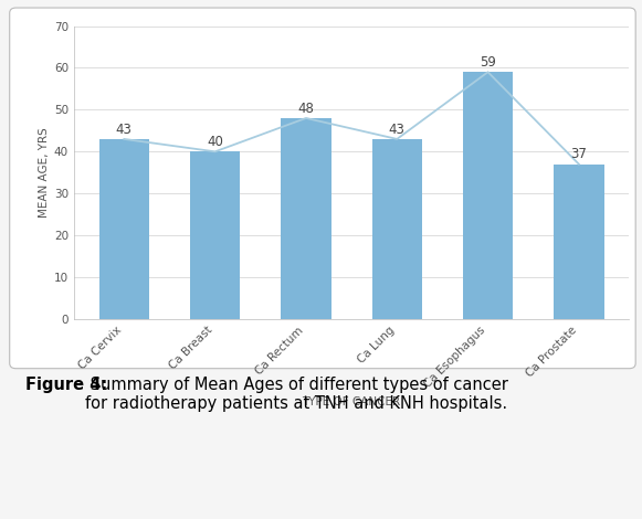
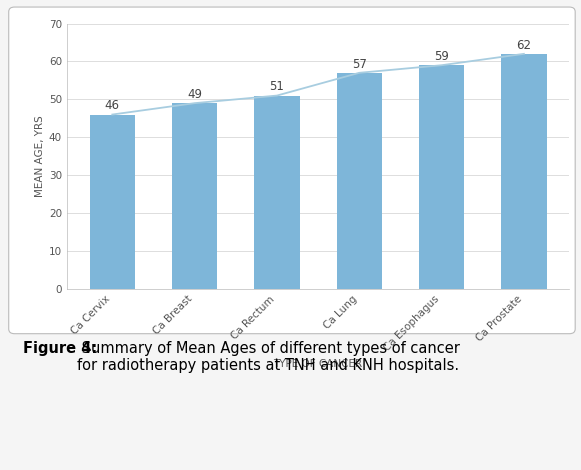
Ca Cervix: 43 -> 46
Ca Breast: 40 -> 49
Ca Rectum: 48 -> 51
Ca Lung: 43 -> 57
Ca Prostate: 37 -> 62
